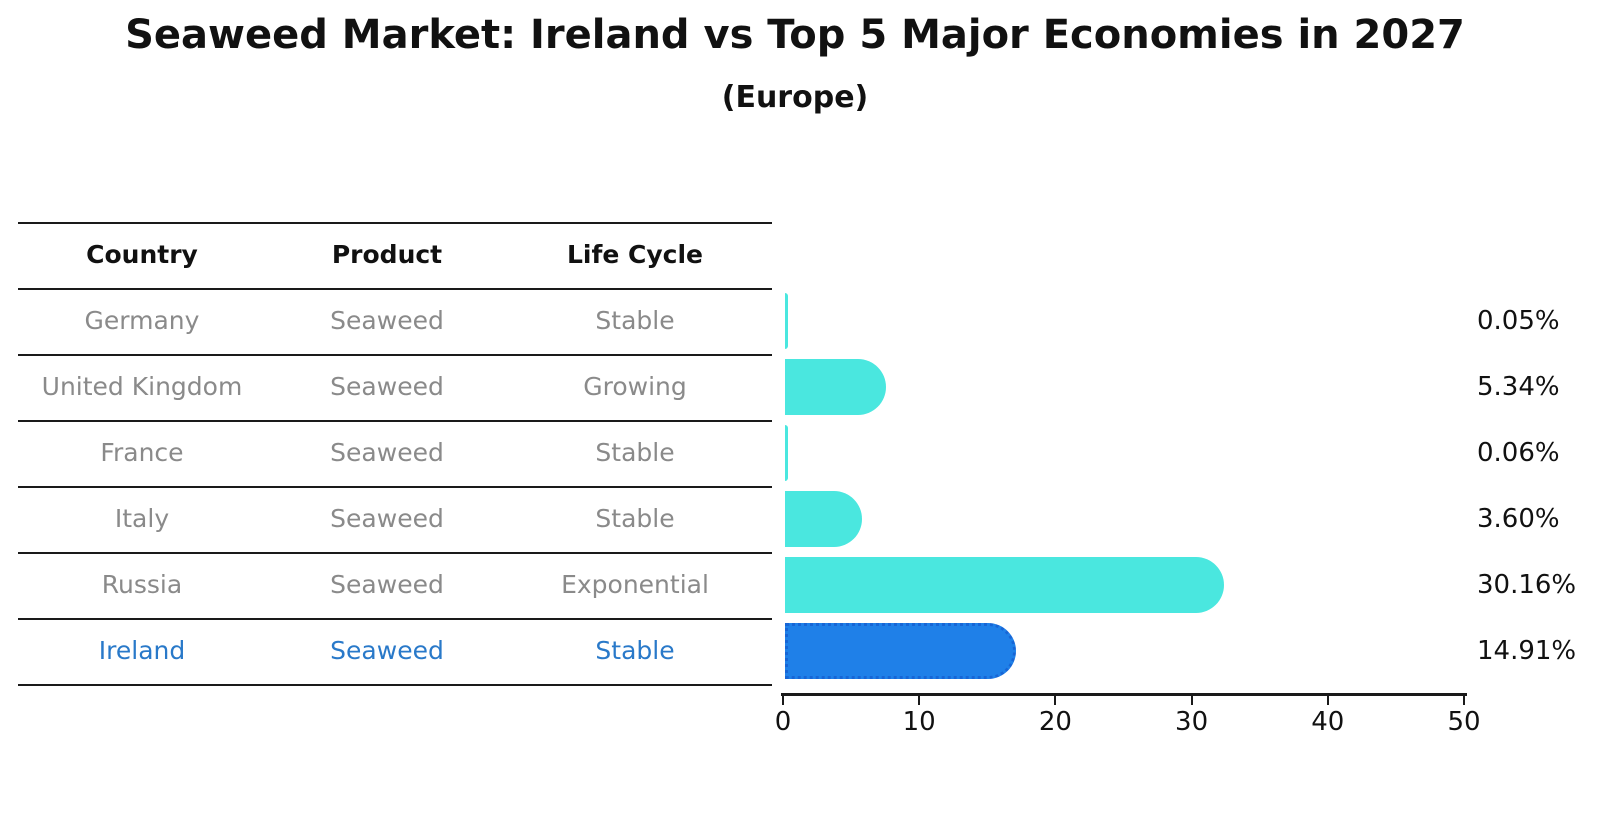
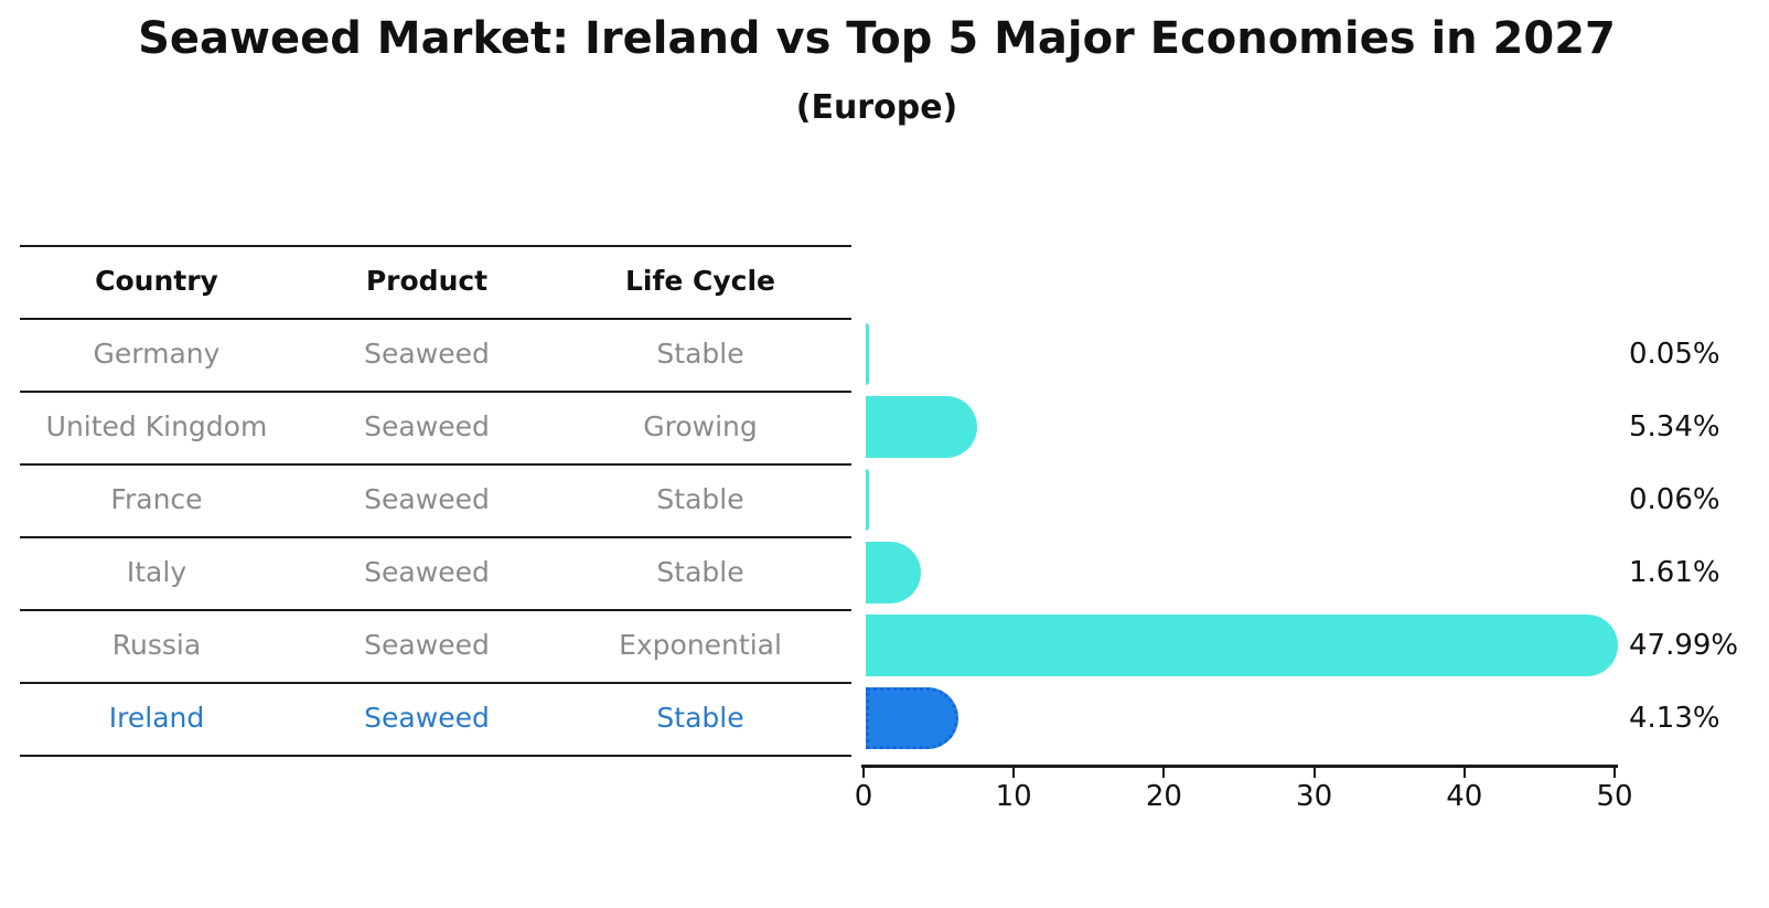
Italy: 3.60% -> 1.61%
Russia: 30.16% -> 47.99%
Ireland: 14.91% -> 4.13%
